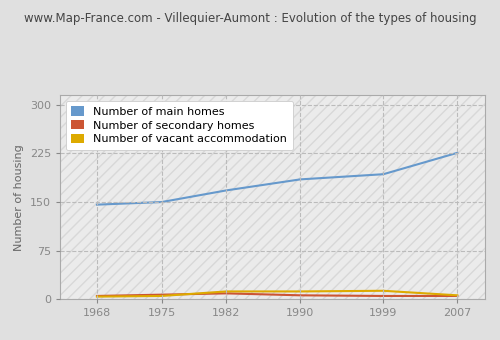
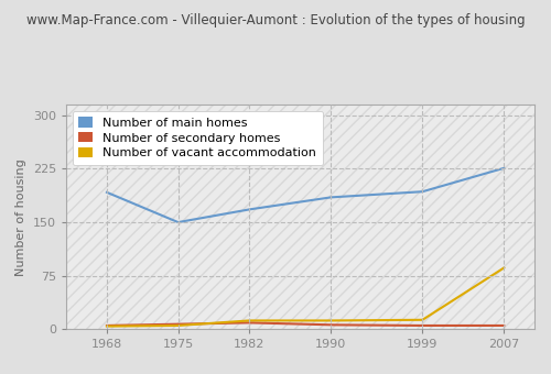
Number of main homes/1968: 146 -> 192
Number of vacant accommodation/2007: 6 -> 86
